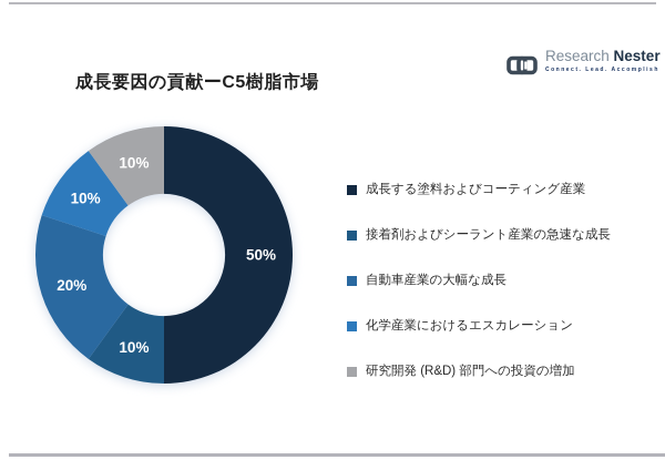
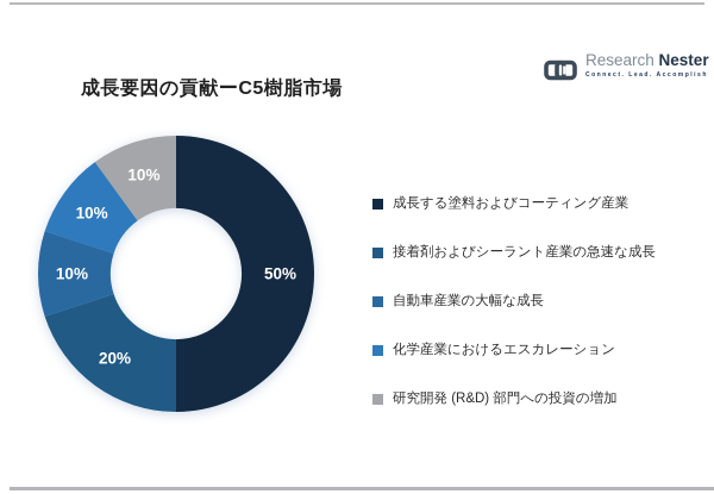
接着剤およびシーラント産業の急速な成長: 10% -> 20%
自動車産業の大幅な成長: 20% -> 10%
